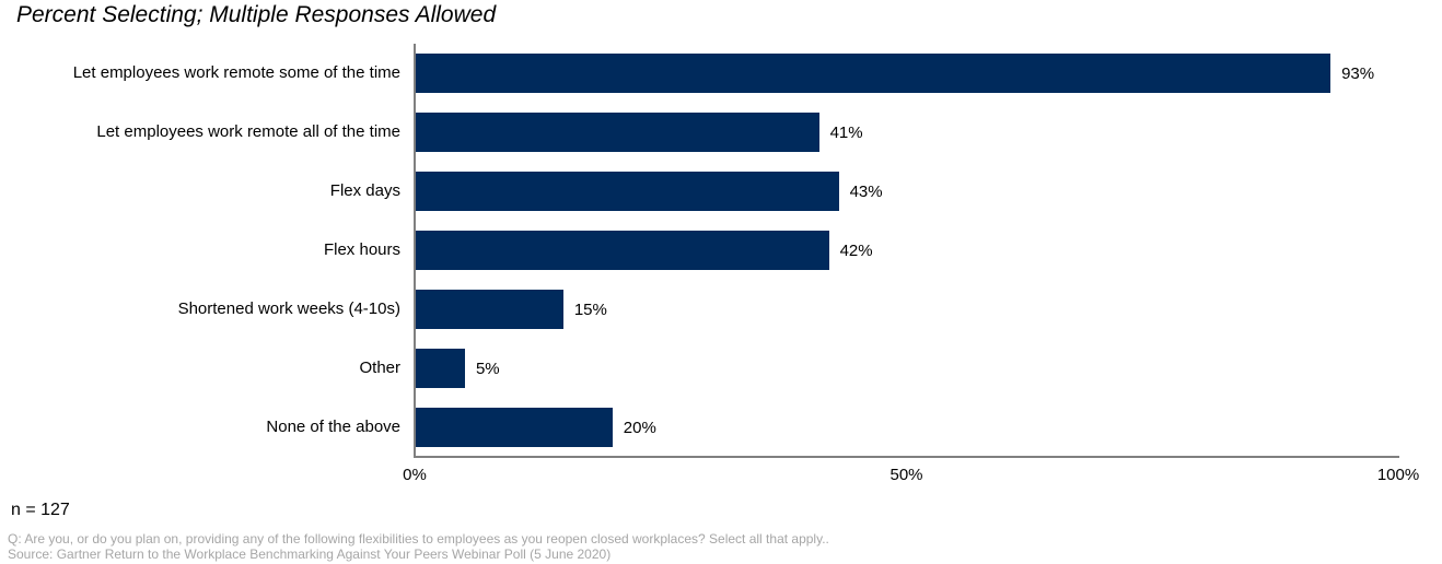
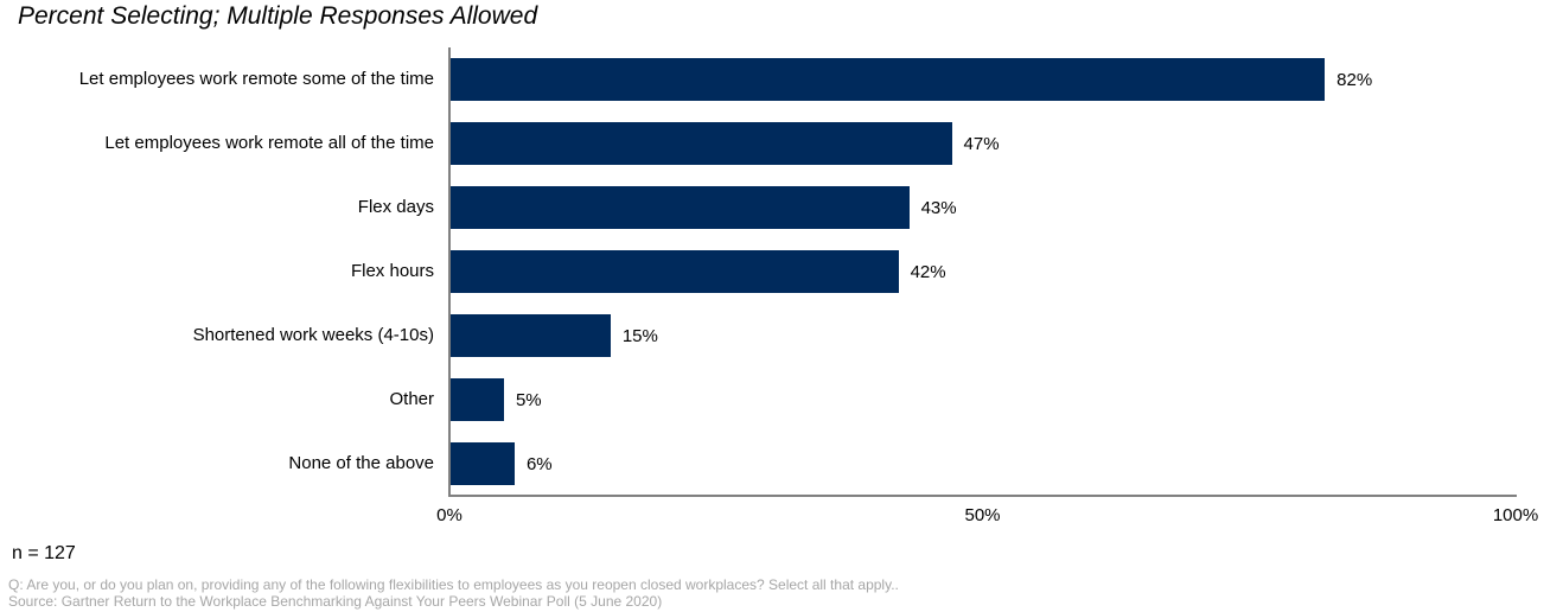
Let employees work remote some of the time: 93% -> 82%
Let employees work remote all of the time: 41% -> 47%
None of the above: 20% -> 6%
